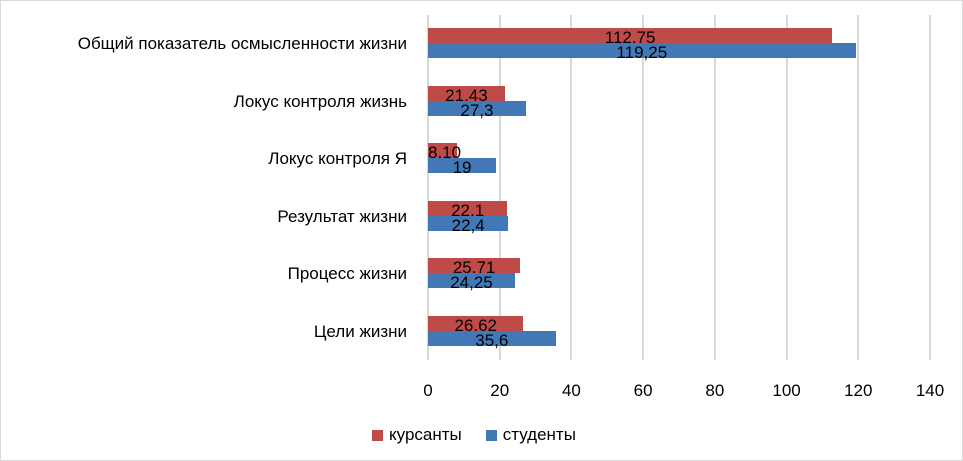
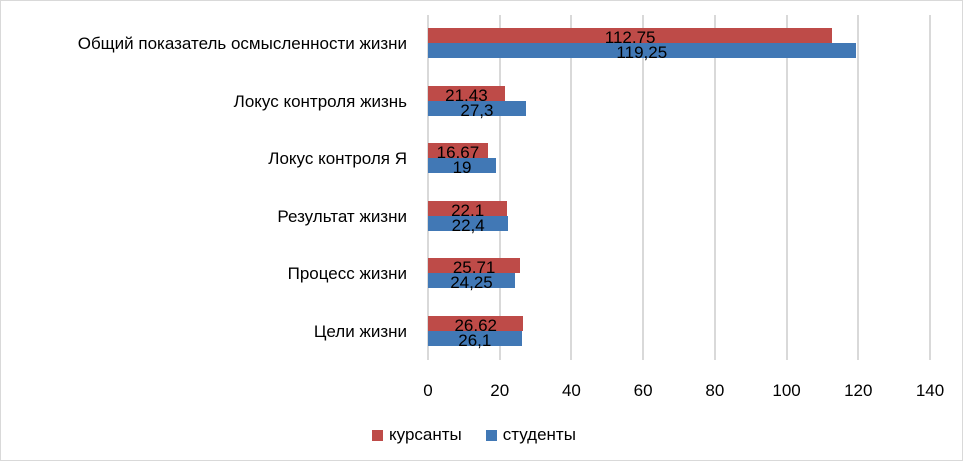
курсанты/Локус контроля Я: 8,10 -> 16,67
студенты/Цели жизни: 35,6 -> 26,1
